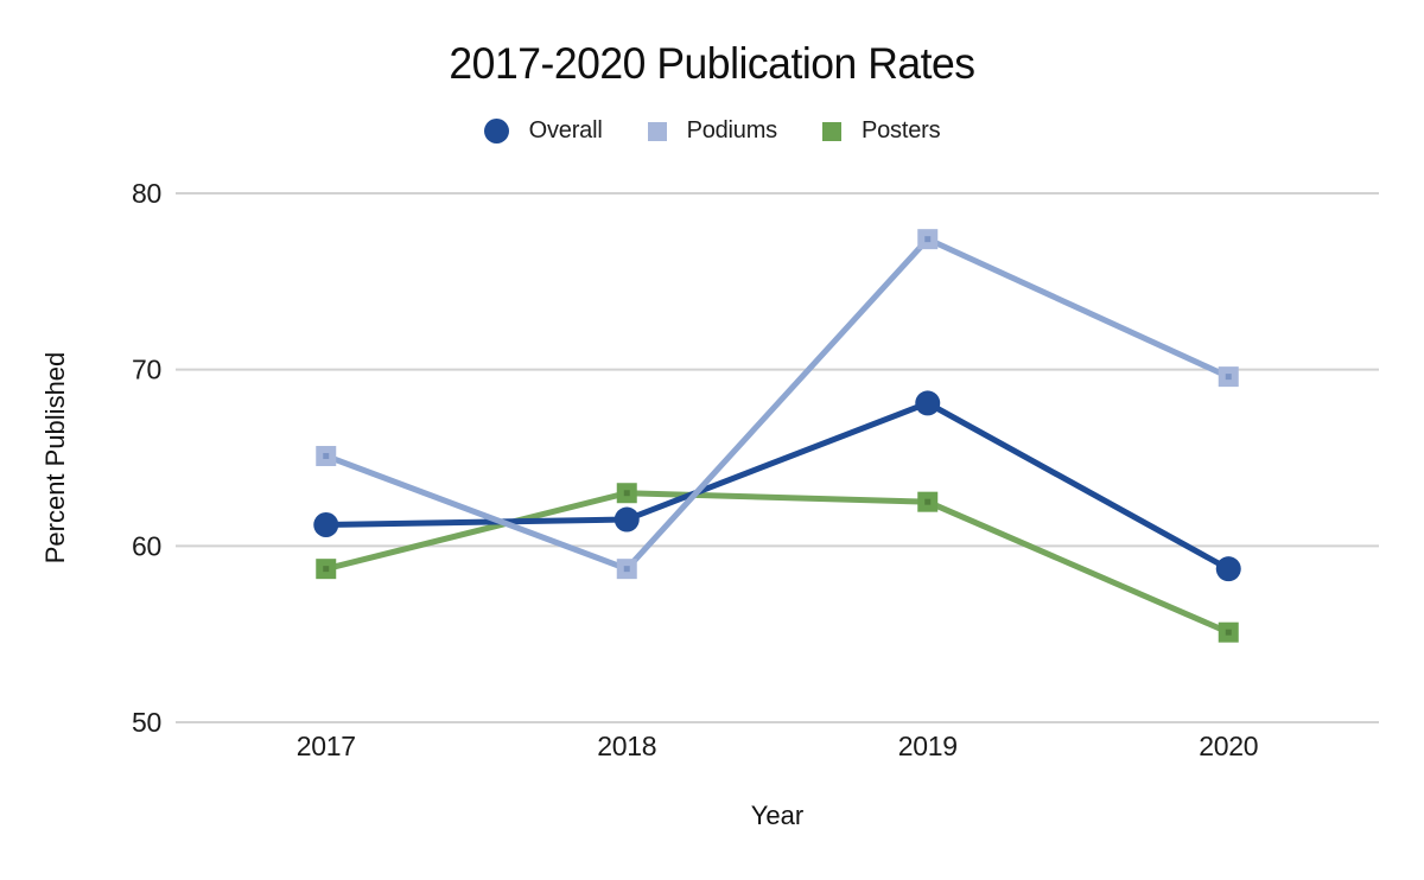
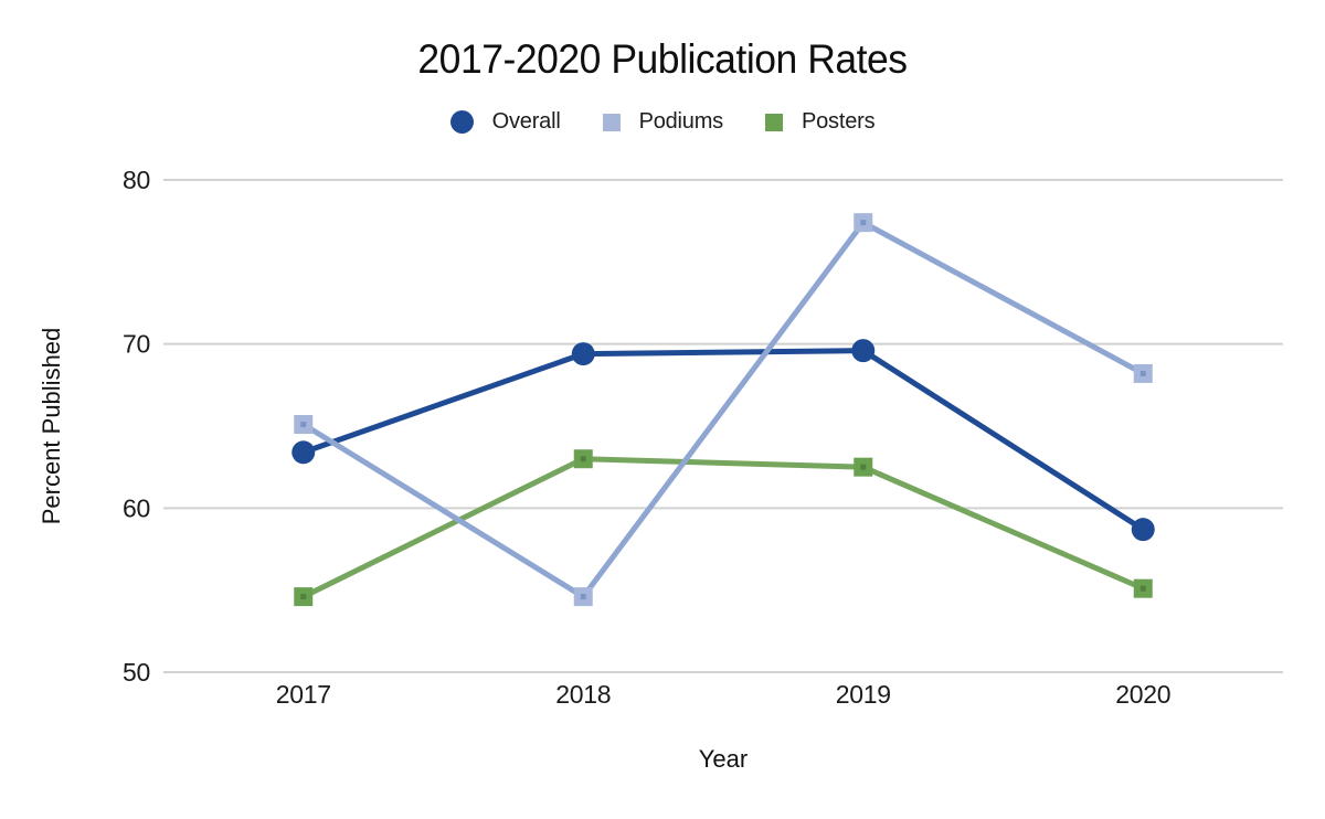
Overall/2017: 61.2 -> 63.4
Posters/2017: 58.7 -> 54.6
Overall/2018: 61.5 -> 69.4
Podiums/2018: 58.7 -> 54.6
Overall/2019: 68.1 -> 69.6
Podiums/2020: 69.6 -> 68.2
